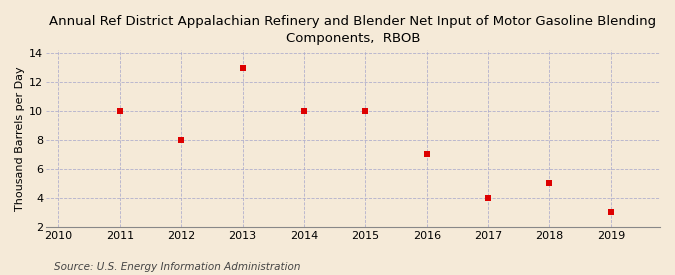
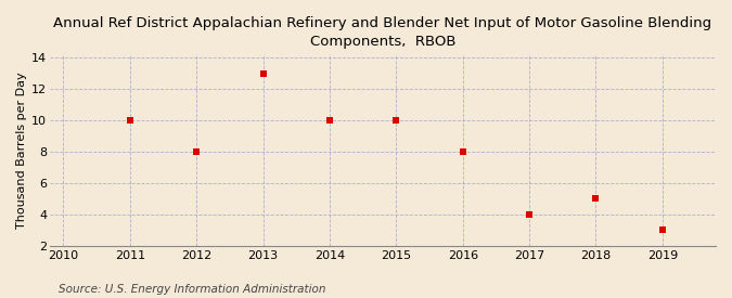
2016: 7 -> 8
